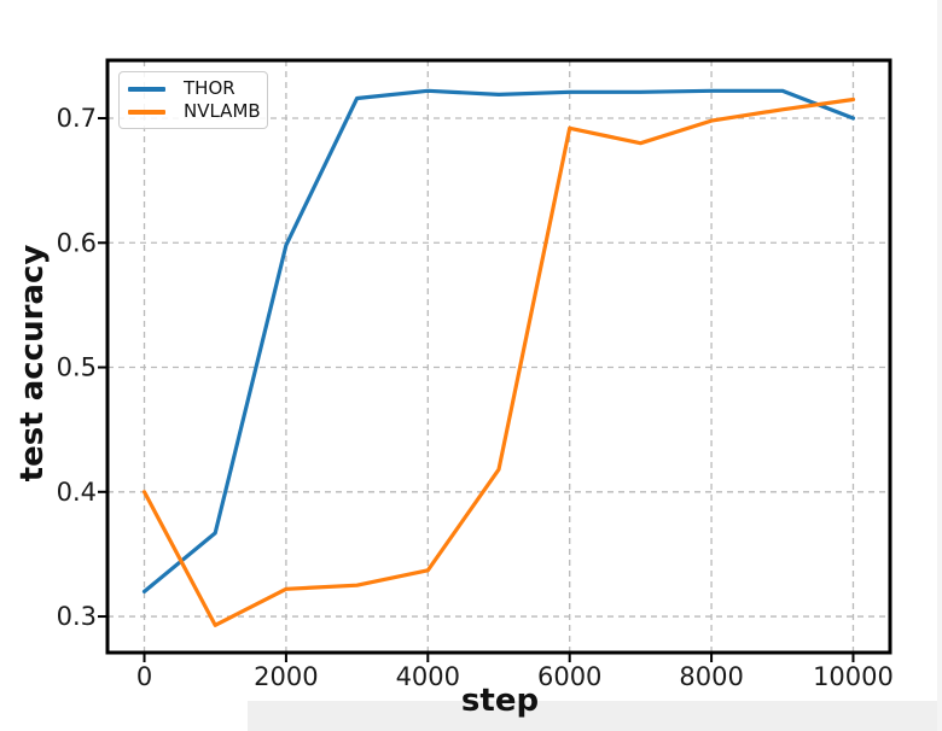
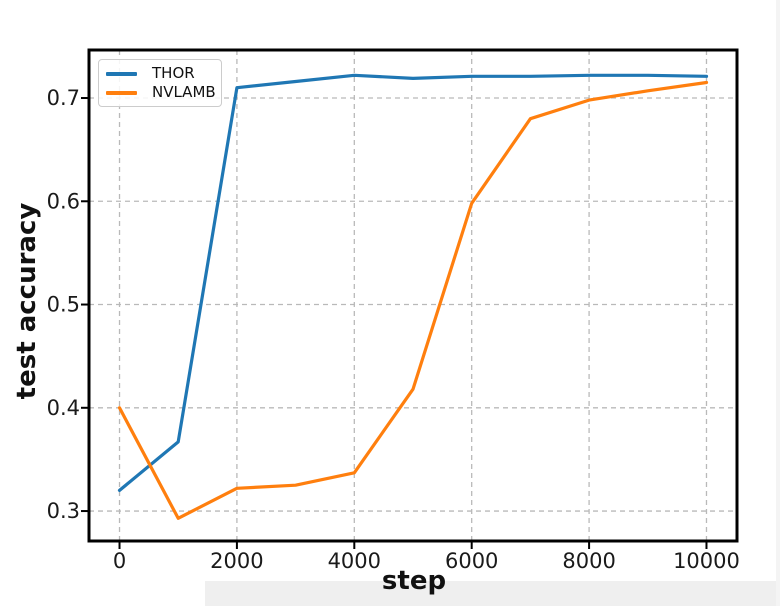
THOR/2000: 0.598 -> 0.710
NVLAMB/6000: 0.692 -> 0.598
THOR/10000: 0.700 -> 0.721
